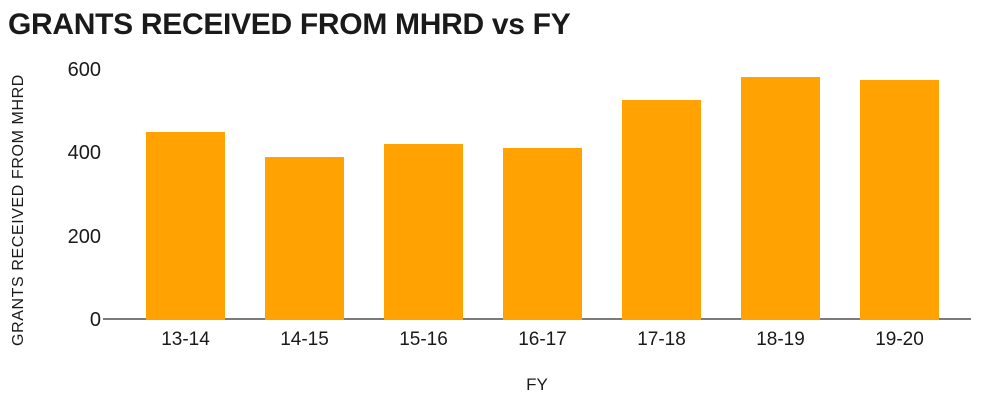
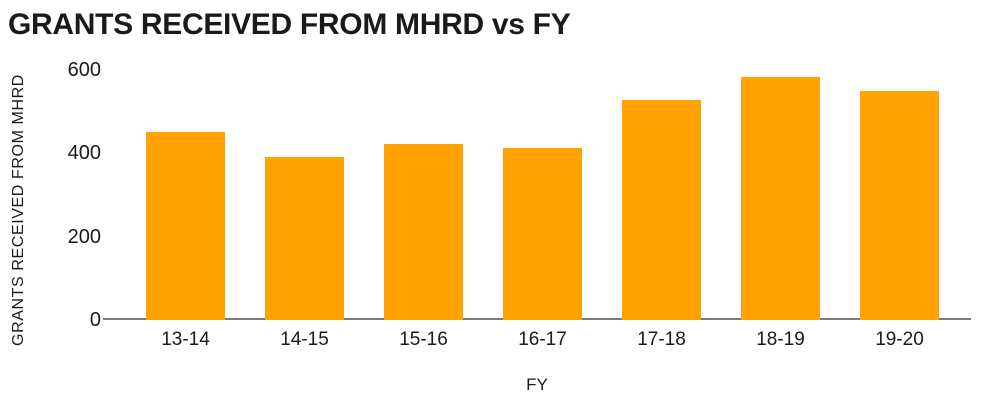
19-20: 580 -> 550
